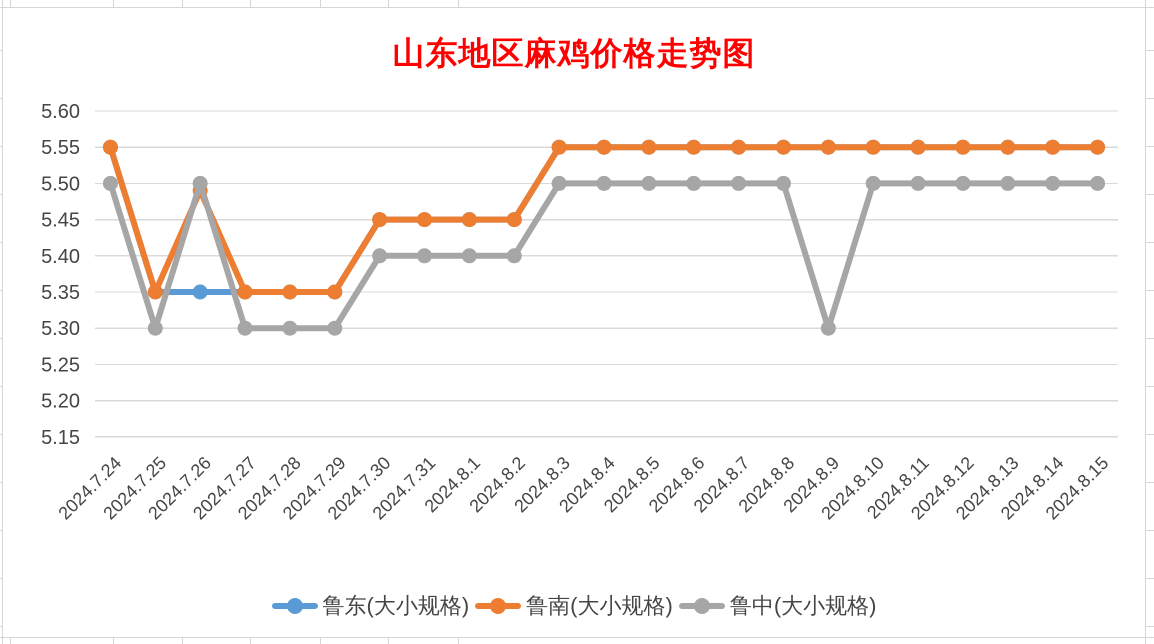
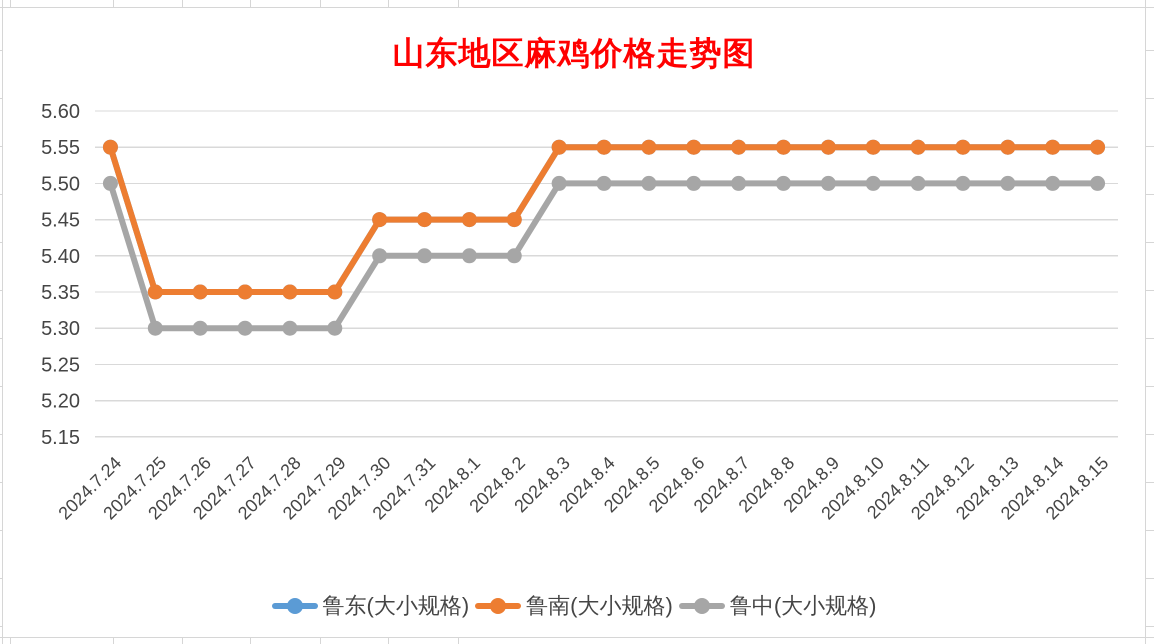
鲁南(大小规格)/2024.7.26: 5.49 -> 5.35
鲁中(大小规格)/2024.7.26: 5.5 -> 5.3
鲁中(大小规格)/2024.8.9: 5.3 -> 5.5
